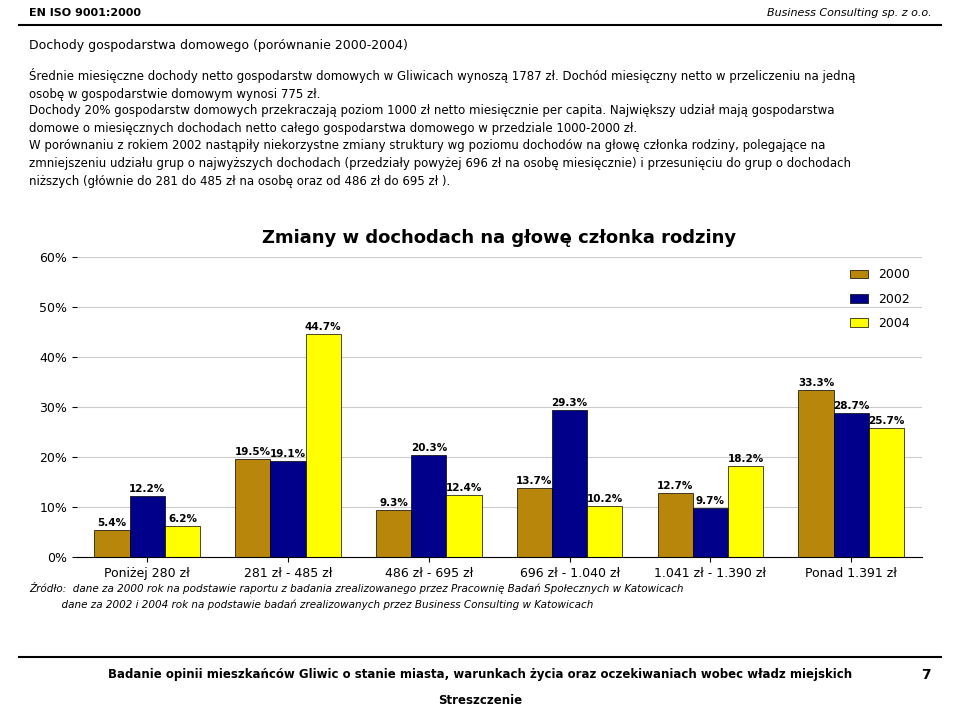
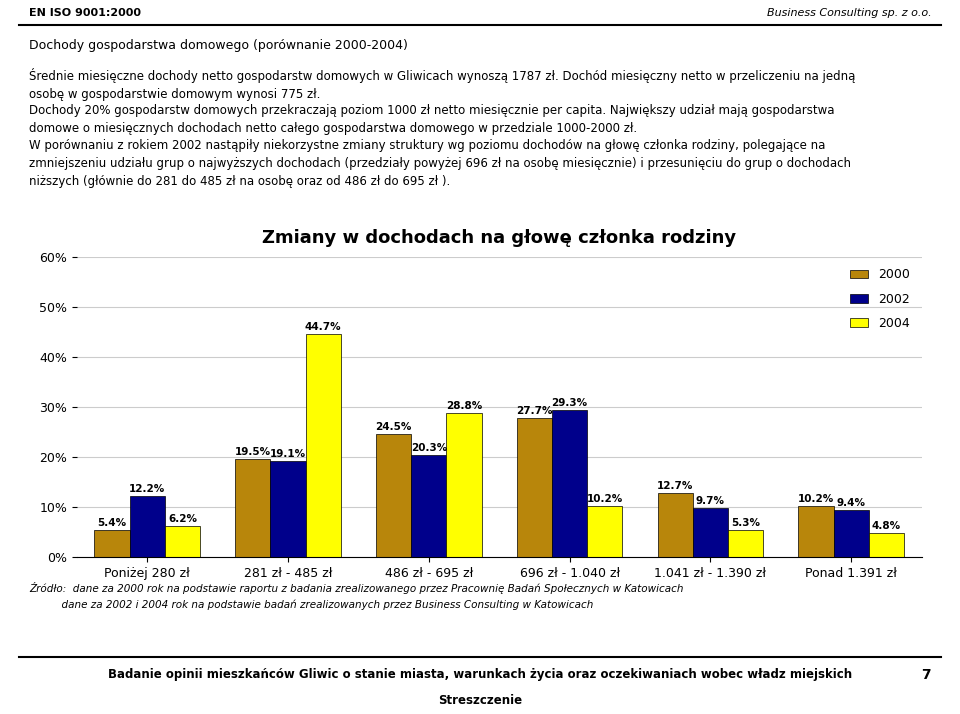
2000/486 zł - 695 zł: 9.3% -> 24.5%
2004/486 zł - 695 zł: 12.4% -> 28.8%
2000/696 zł - 1.040 zł: 13.7% -> 27.7%
2004/1.041 zł - 1.390 zł: 18.2% -> 5.3%
2000/Ponad 1.391 zł: 33.3% -> 10.2%
2002/Ponad 1.391 zł: 28.7% -> 9.4%
2004/Ponad 1.391 zł: 25.7% -> 4.8%
